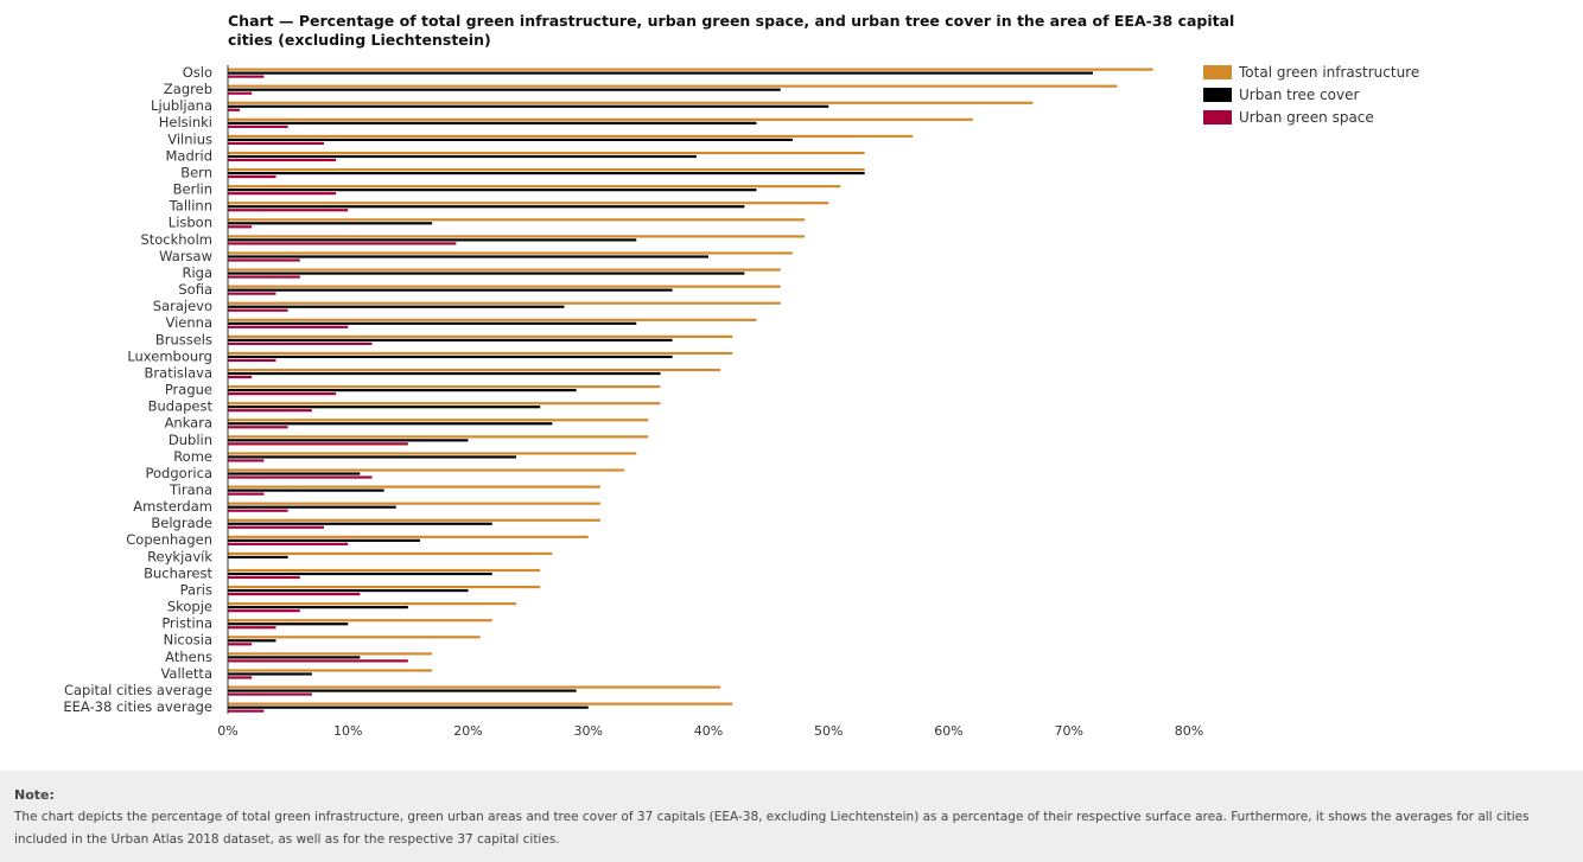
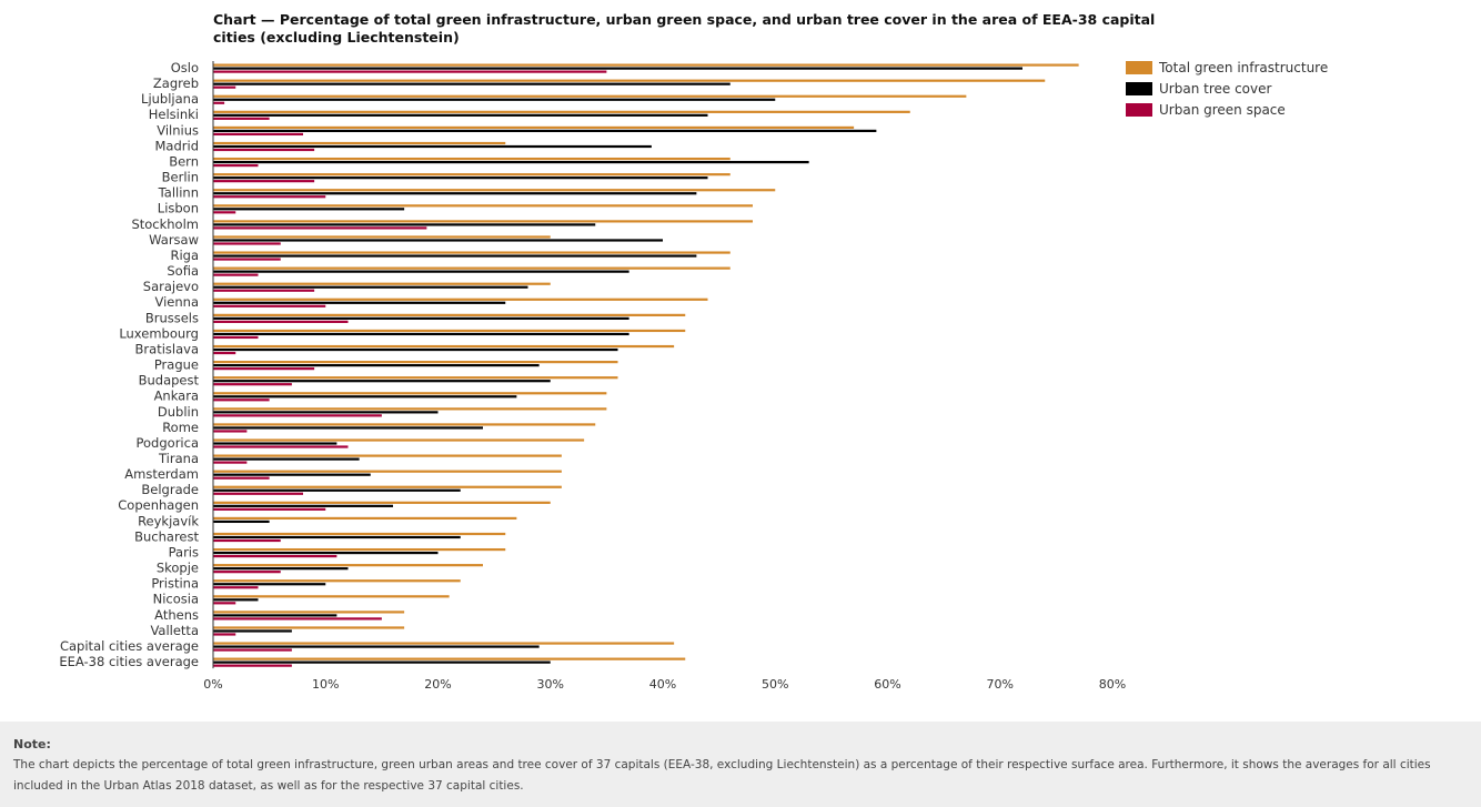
Urban green space/Oslo: 3% -> 35%
Urban tree cover/Vilnius: 47% -> 59%
Total green infrastructure/Madrid: 53% -> 26%
Total green infrastructure/Bern: 53% -> 46%
Total green infrastructure/Berlin: 51% -> 46%
Total green infrastructure/Warsaw: 47% -> 30%
Total green infrastructure/Sarajevo: 46% -> 30%
Urban green space/Sarajevo: 5% -> 9%
Urban tree cover/Vienna: 34% -> 26%
Urban tree cover/Budapest: 26% -> 30%
Urban tree cover/Skopje: 15% -> 12%
Urban green space/EEA-38 cities average: 3% -> 7%
